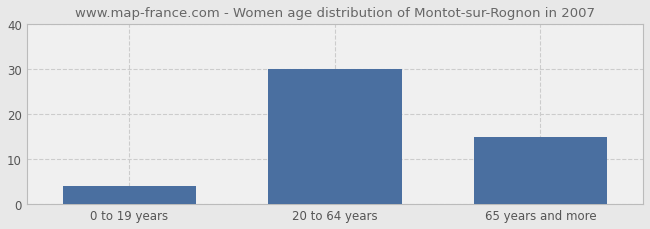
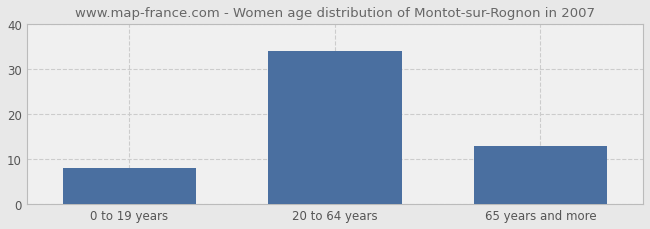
0 to 19 years: 4 -> 8
20 to 64 years: 30 -> 34
65 years and more: 15 -> 13
